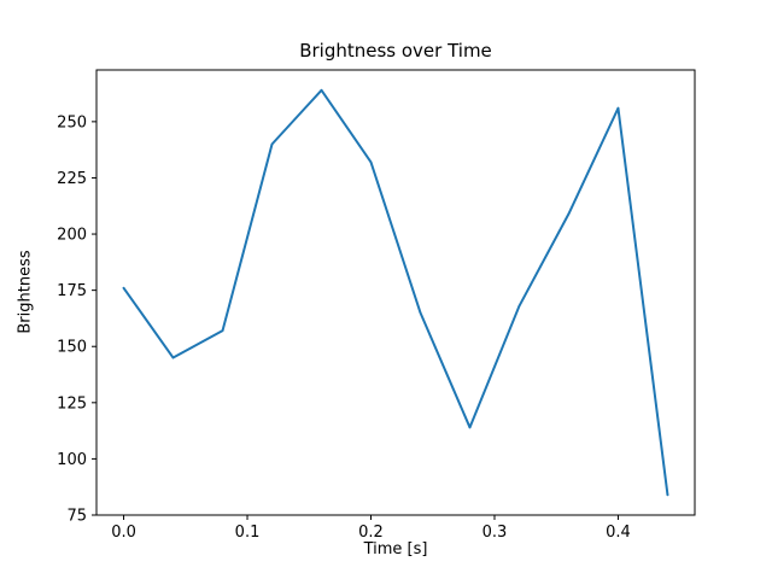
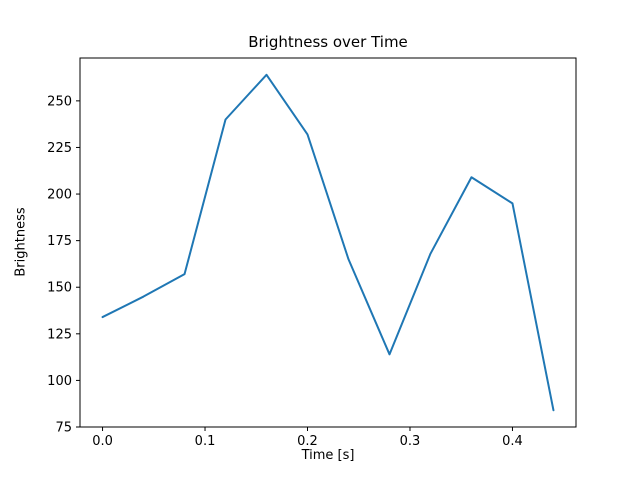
0.0: 176 -> 134
0.4: 256 -> 195
